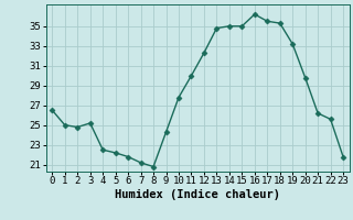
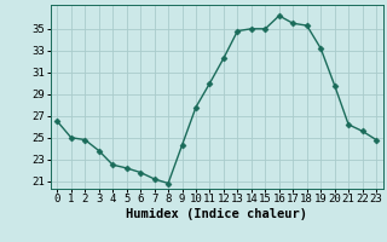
3: 25.2 -> 23.8
23: 21.8 -> 24.8
